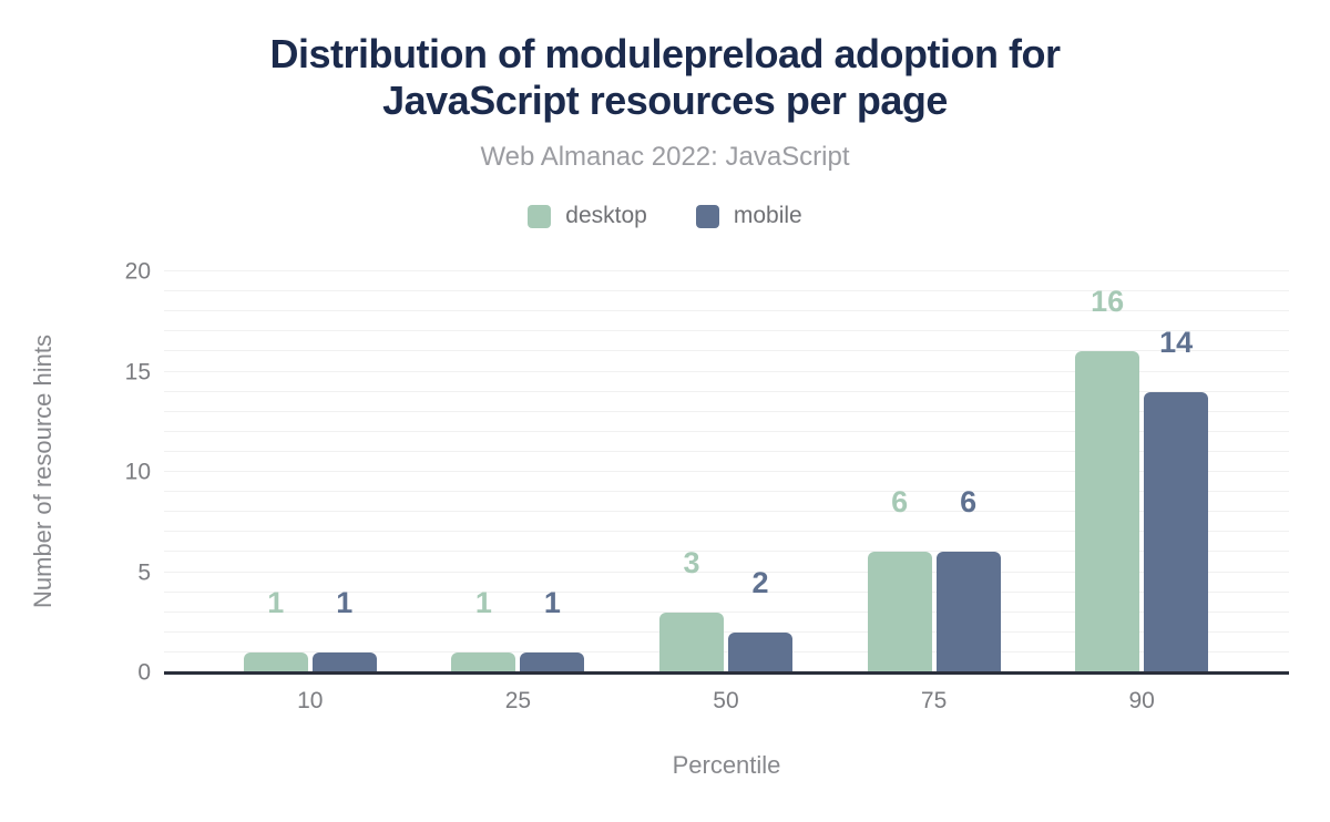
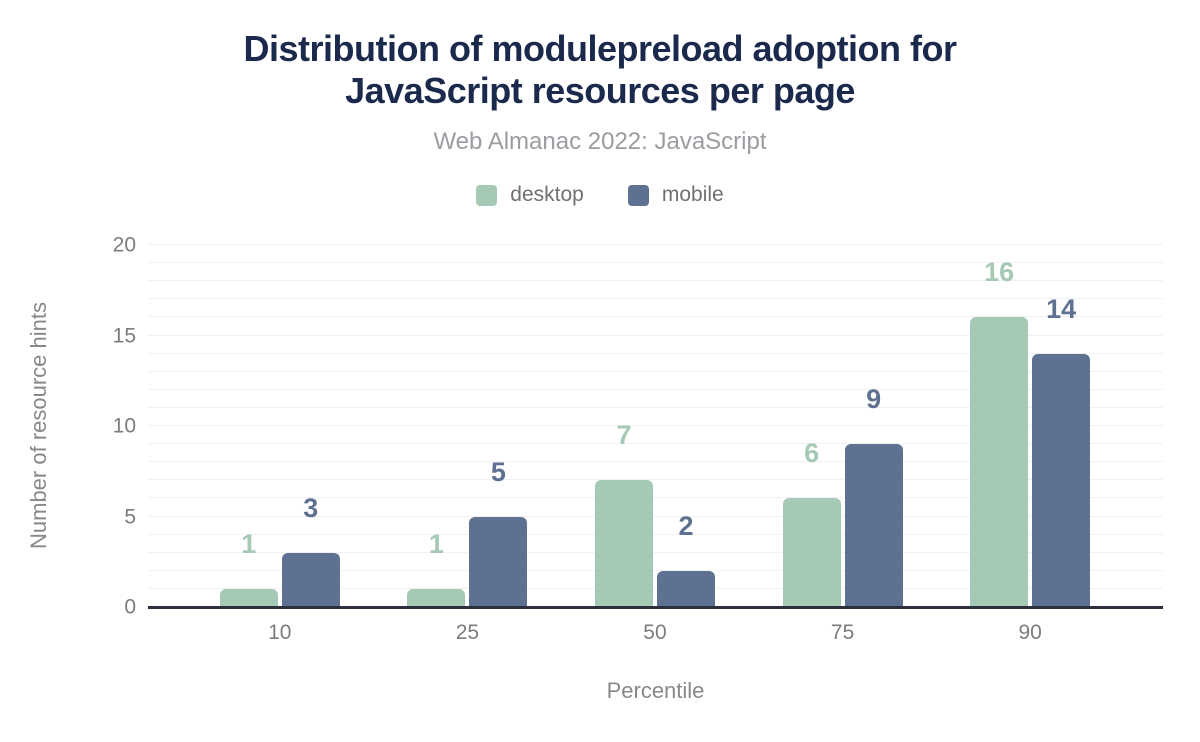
mobile/10: 1 -> 3
mobile/25: 1 -> 5
desktop/50: 3 -> 7
mobile/75: 6 -> 9
